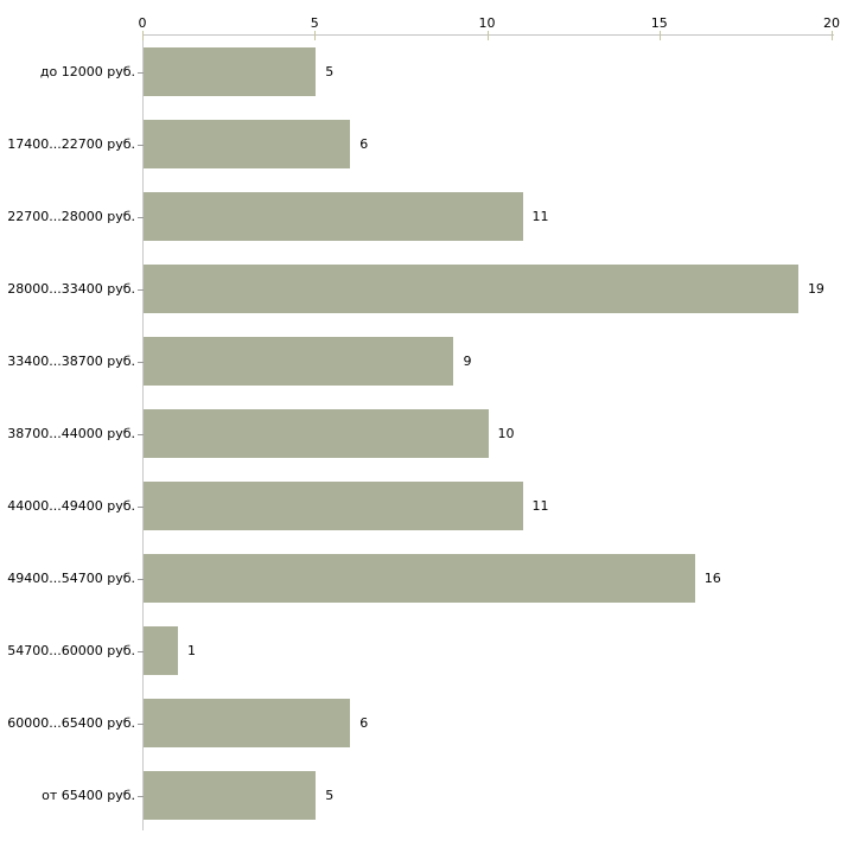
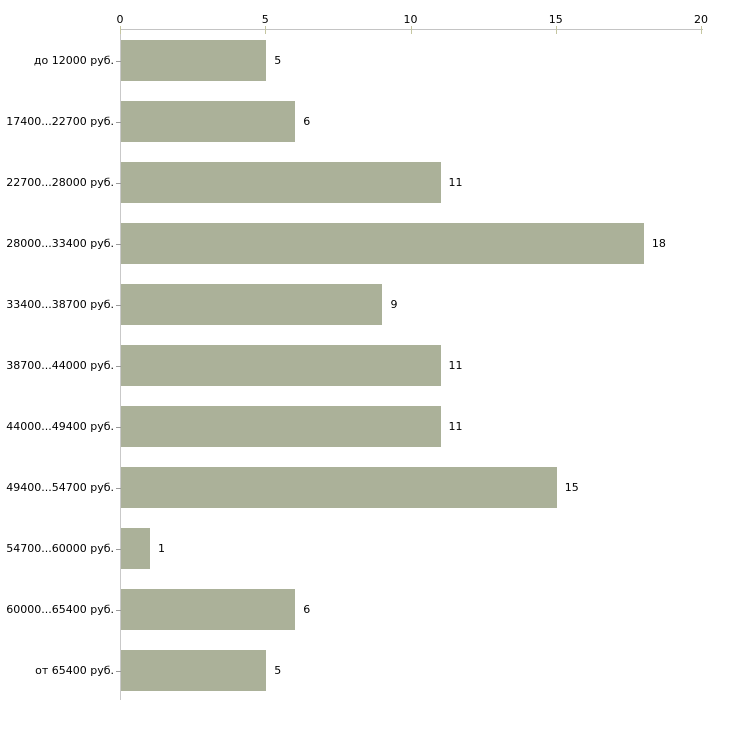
28000...33400 руб.: 19 -> 18
38700...44000 руб.: 10 -> 11
49400...54700 руб.: 16 -> 15
